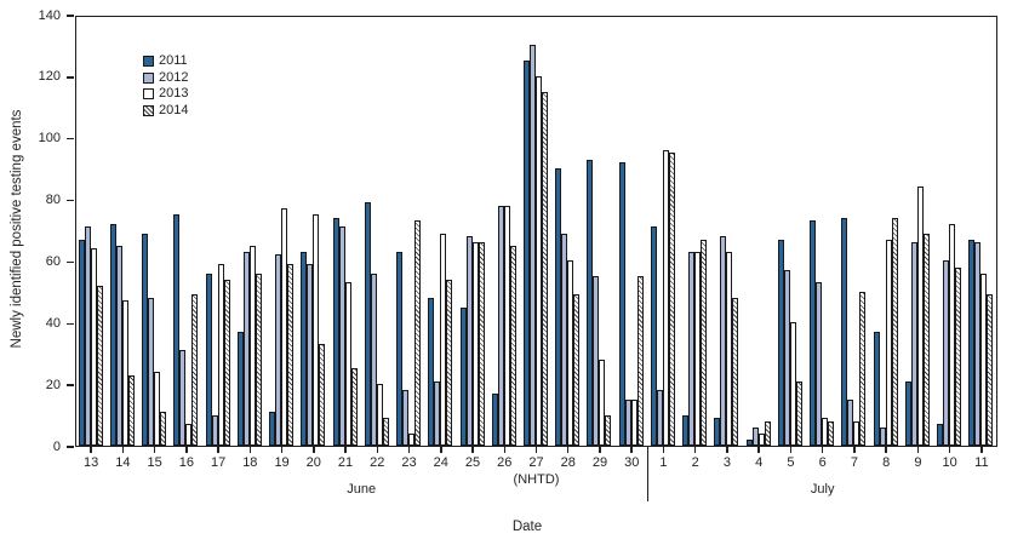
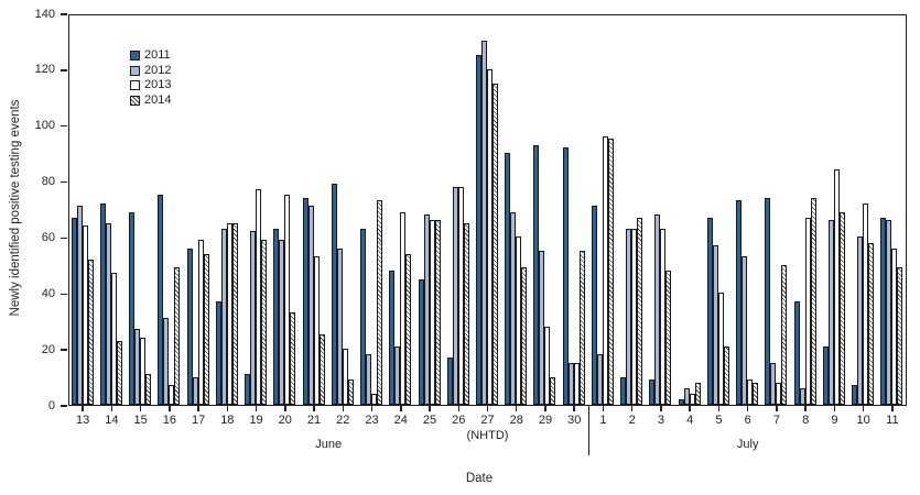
2012/15: 48 -> 27
2014/18: 56 -> 65
